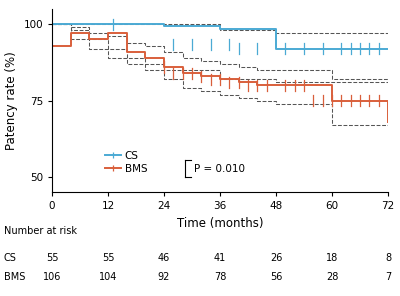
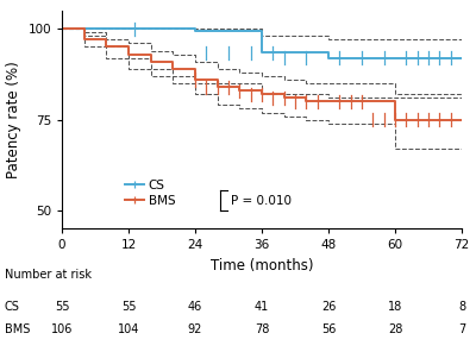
BMS/0: 93 -> 100
BMS/12: 97 -> 93
CS/36: 98.5 -> 93.5
BMS/72: 68 -> 75
